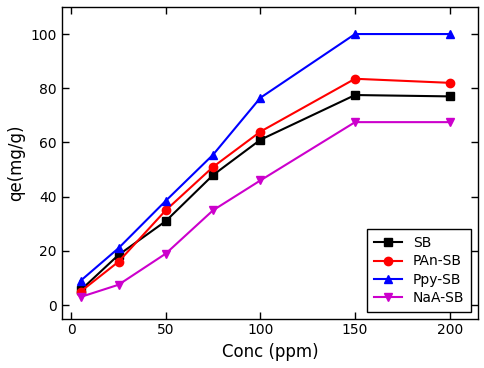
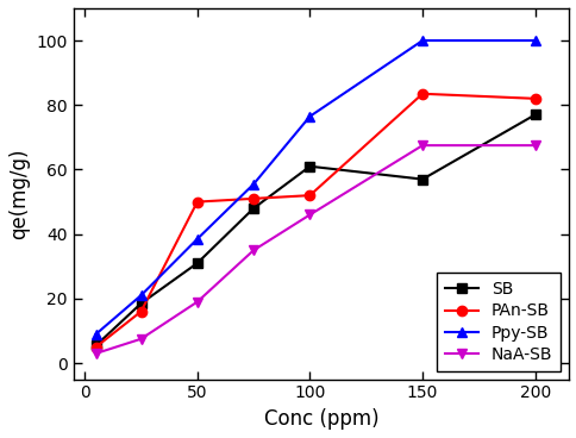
PAn-SB/50: 35.0 -> 50.0
PAn-SB/100: 64.0 -> 52.0
SB/150: 77.5 -> 57.0
